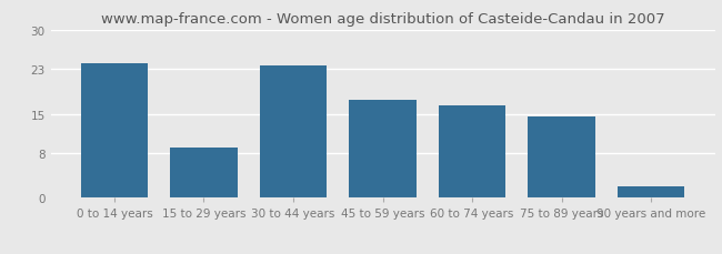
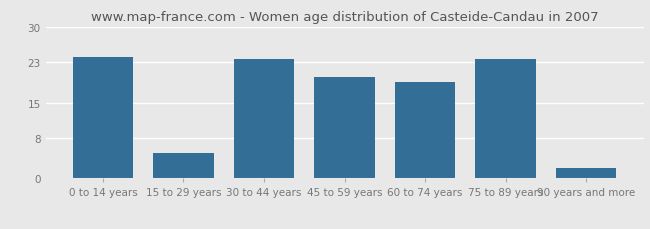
15 to 29 years: 9.0 -> 5.0
45 to 59 years: 17.5 -> 20.0
60 to 74 years: 16.5 -> 19.0
75 to 89 years: 14.5 -> 23.6
